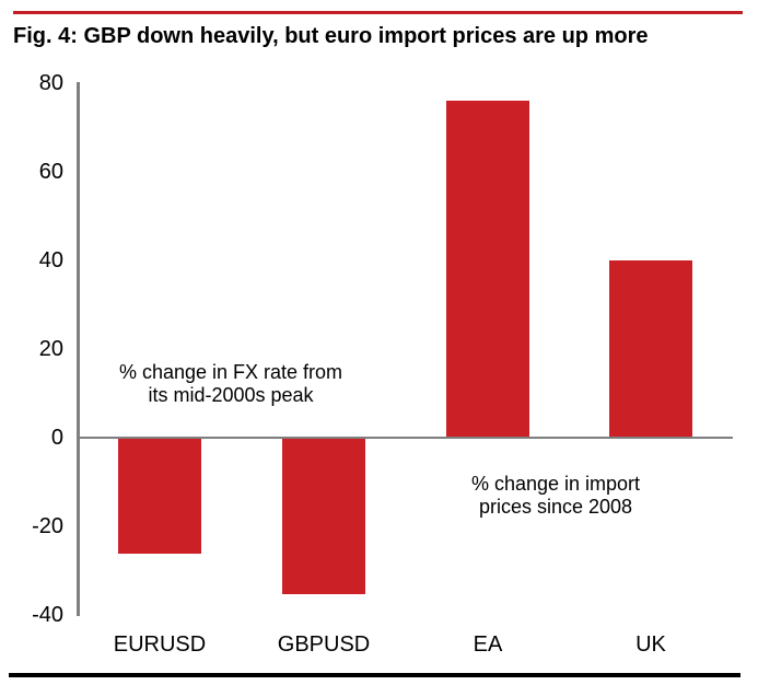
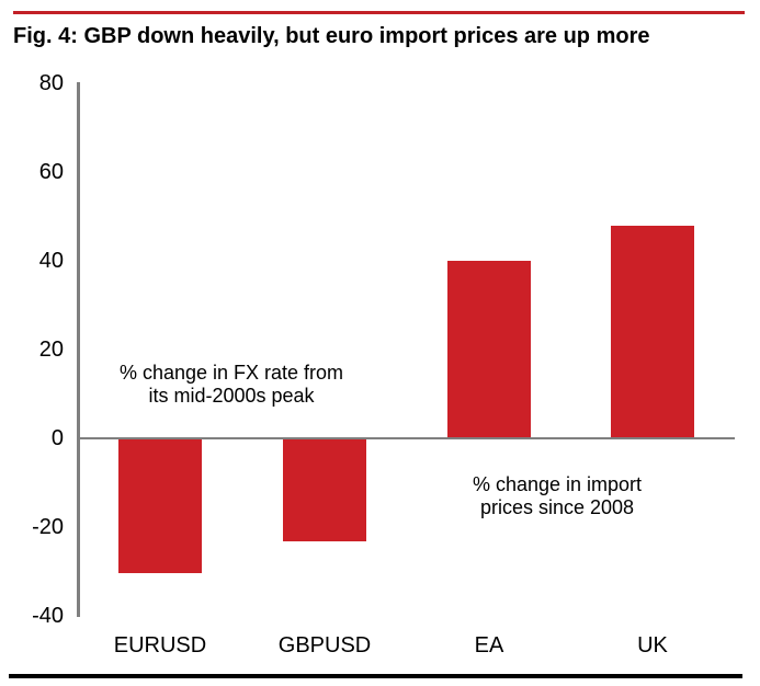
EURUSD: -26 -> -30
GBPUSD: -35 -> -23
EA: 76 -> 40
UK: 40 -> 48
